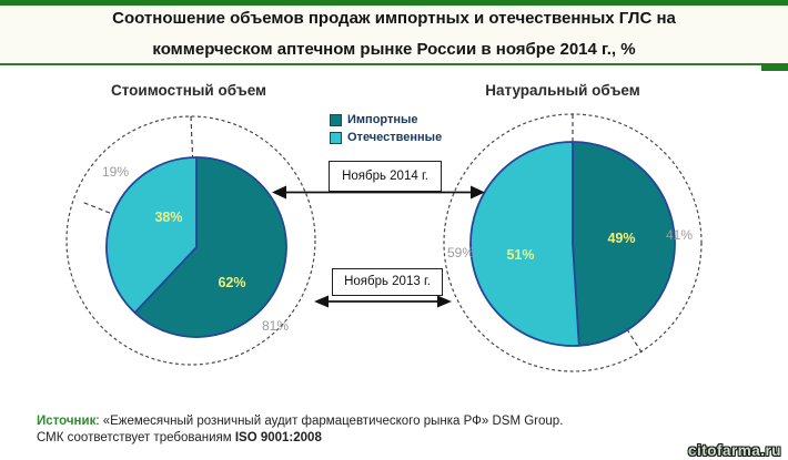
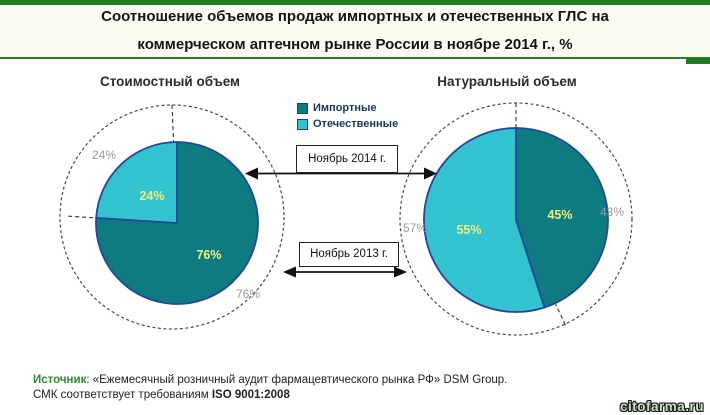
Стоимостный объем/Ноябрь 2014 г./Импортные: 62% -> 76%
Стоимостный объем/Ноябрь 2013 г./Импортные: 81% -> 76%
Стоимостный объем/Ноябрь 2014 г./Отечественные: 38% -> 24%
Стоимостный объем/Ноябрь 2013 г./Отечественные: 19% -> 24%
Натуральный объем/Ноябрь 2014 г./Импортные: 49% -> 45%
Натуральный объем/Ноябрь 2013 г./Импортные: 41% -> 43%
Натуральный объем/Ноябрь 2014 г./Отечественные: 51% -> 55%
Натуральный объем/Ноябрь 2013 г./Отечественные: 59% -> 57%
